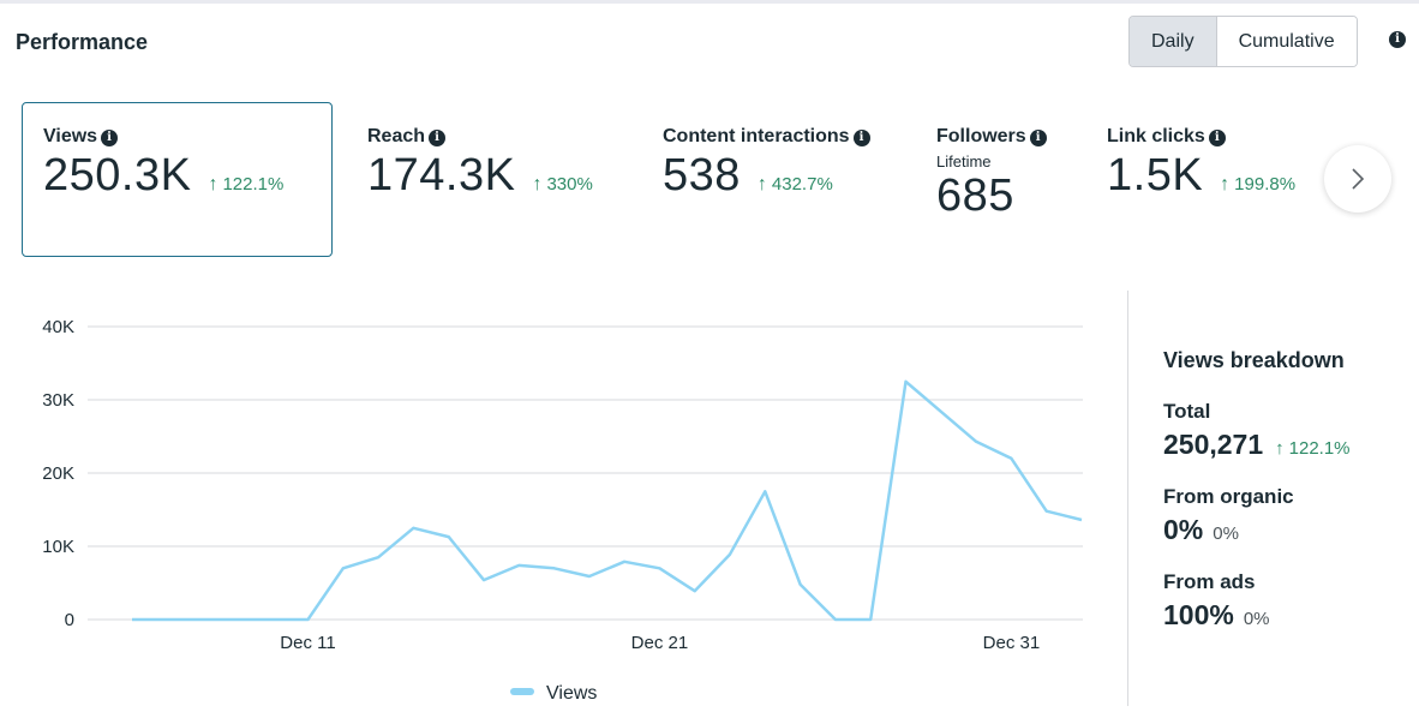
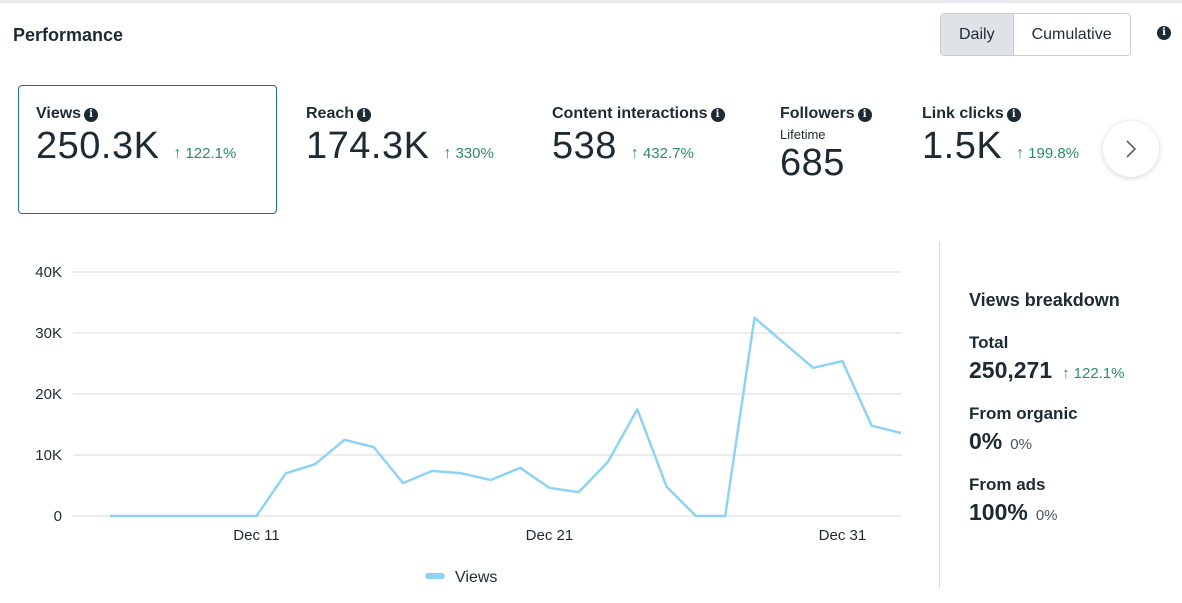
Dec 21: 7K -> 5K
Dec 31: 22K -> 25K
